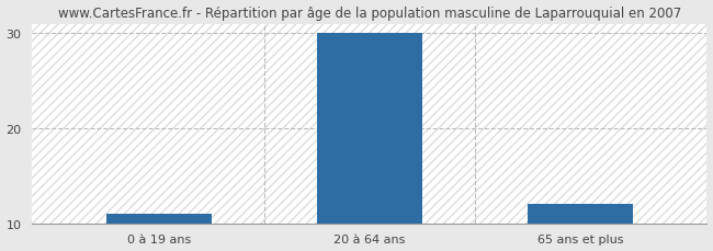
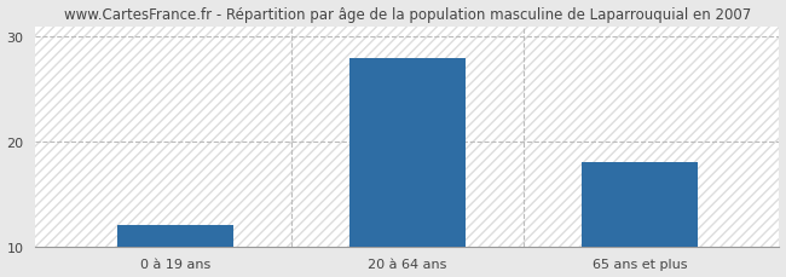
0 à 19 ans: 11 -> 12
20 à 64 ans: 30 -> 28
65 ans et plus: 12 -> 18
